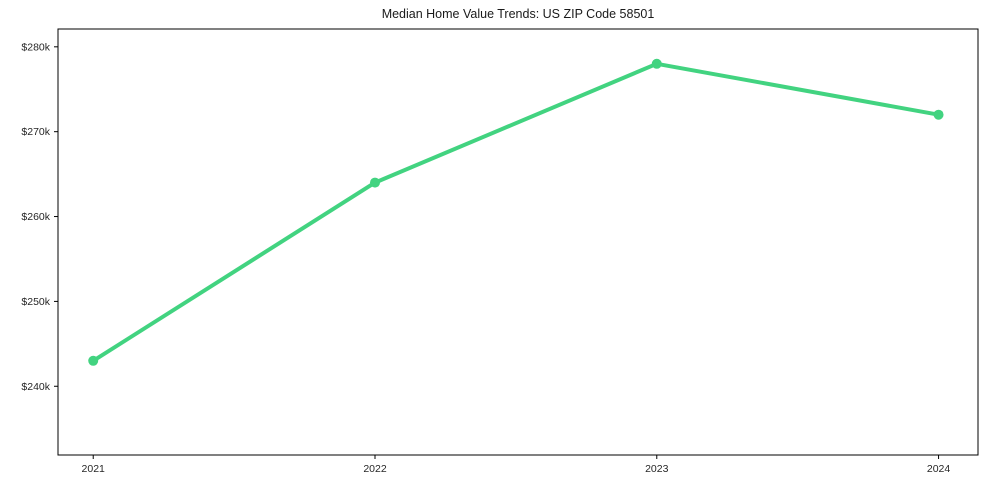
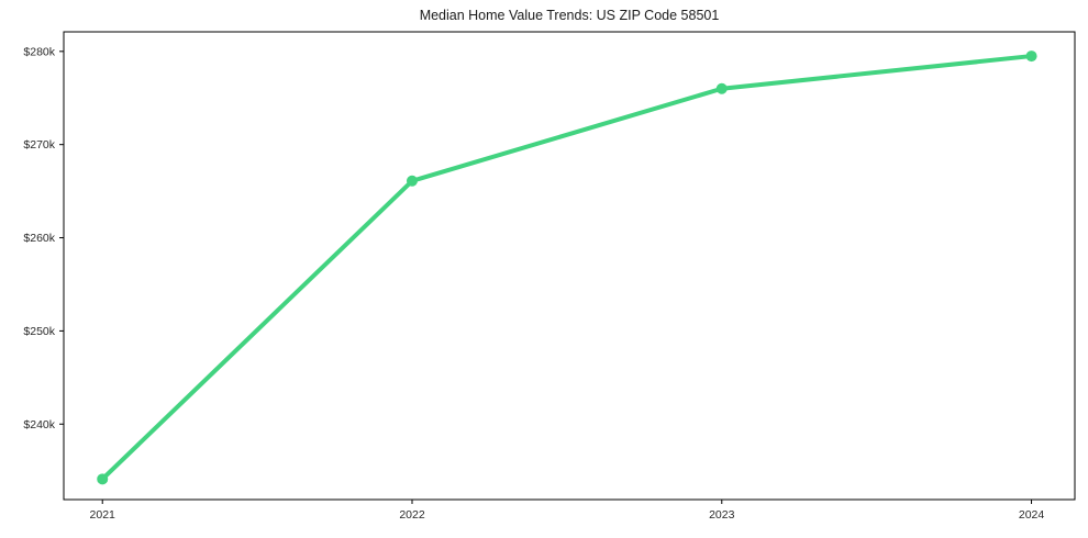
2021: $243k -> $234k
2022: $264k -> $266k
2023: $278k -> $276k
2024: $272k -> $280k
